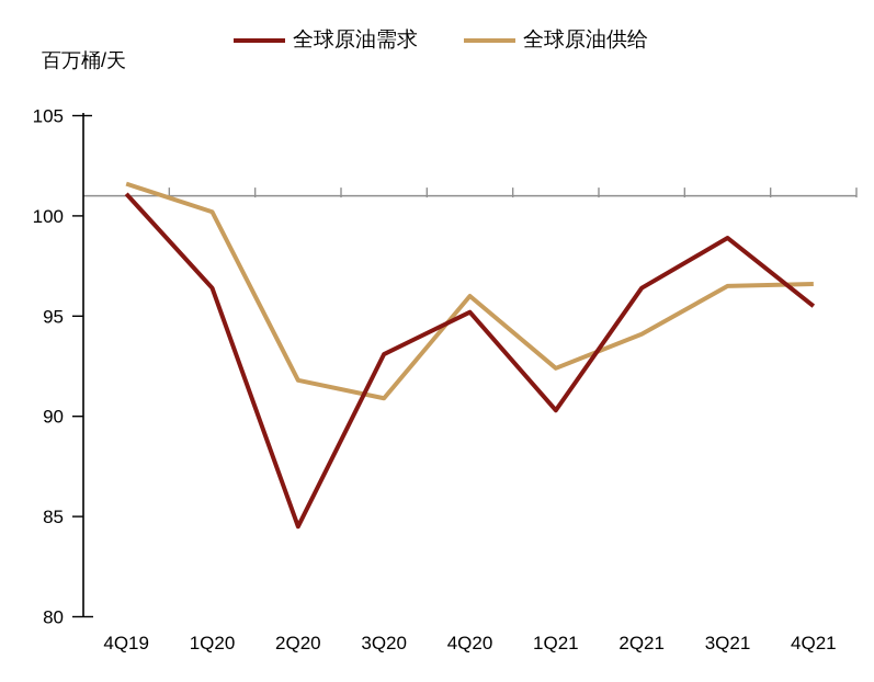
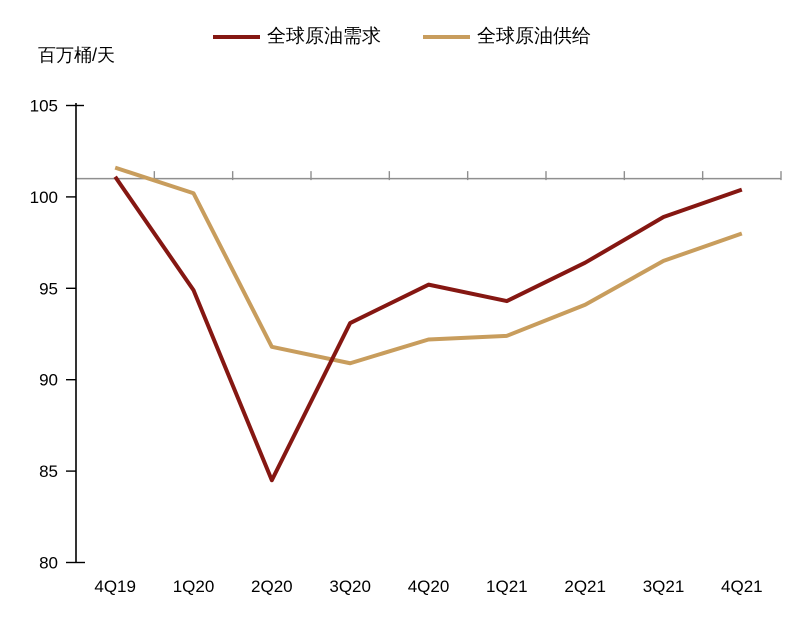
全球原油需求/1Q20: 96.4 -> 94.9
全球原油供给/4Q20: 96.0 -> 92.2
全球原油需求/1Q21: 90.3 -> 94.3
全球原油需求/4Q21: 95.5 -> 100.4
全球原油供给/4Q21: 96.6 -> 98.0
